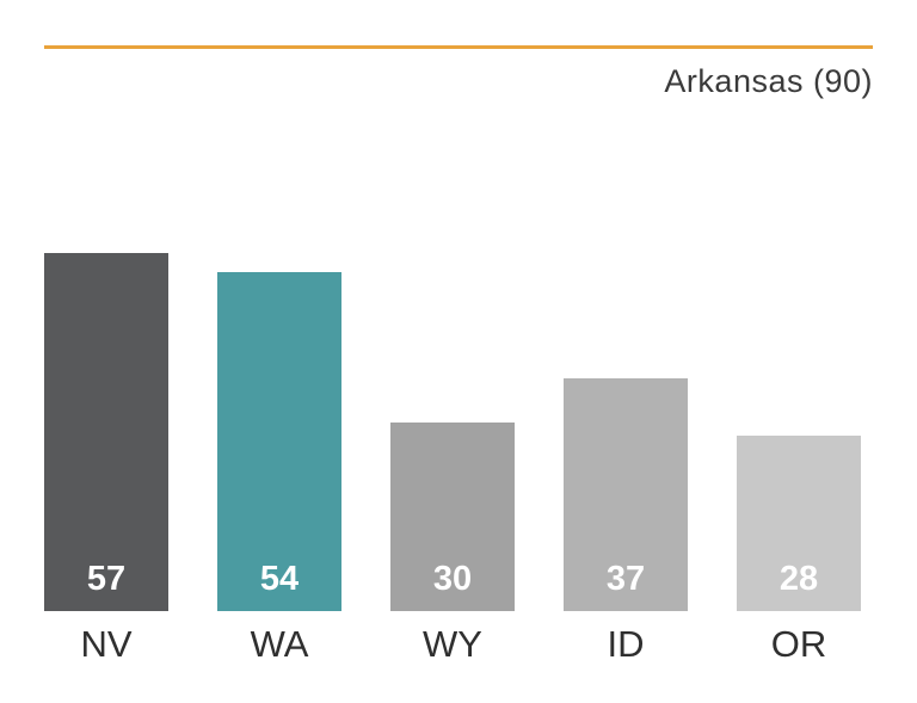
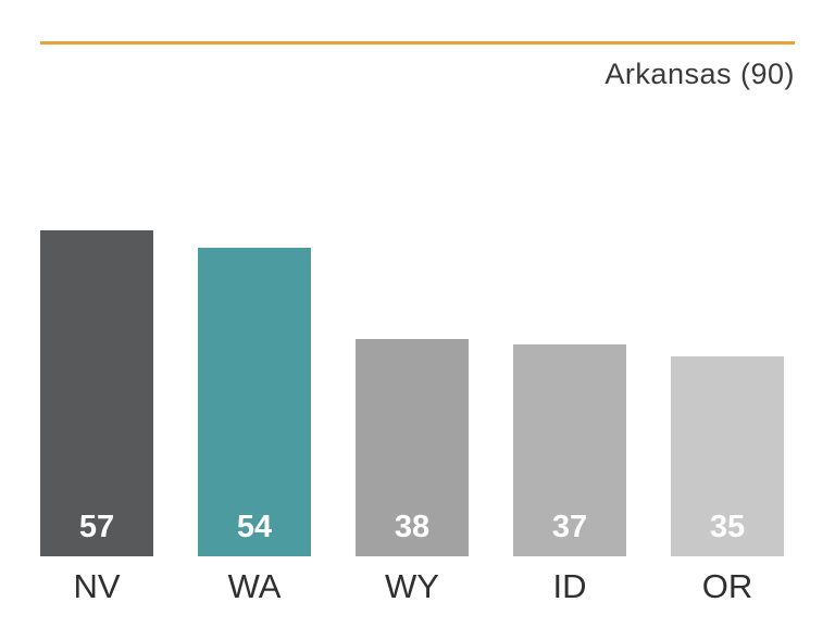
WY: 30 -> 38
OR: 28 -> 35
